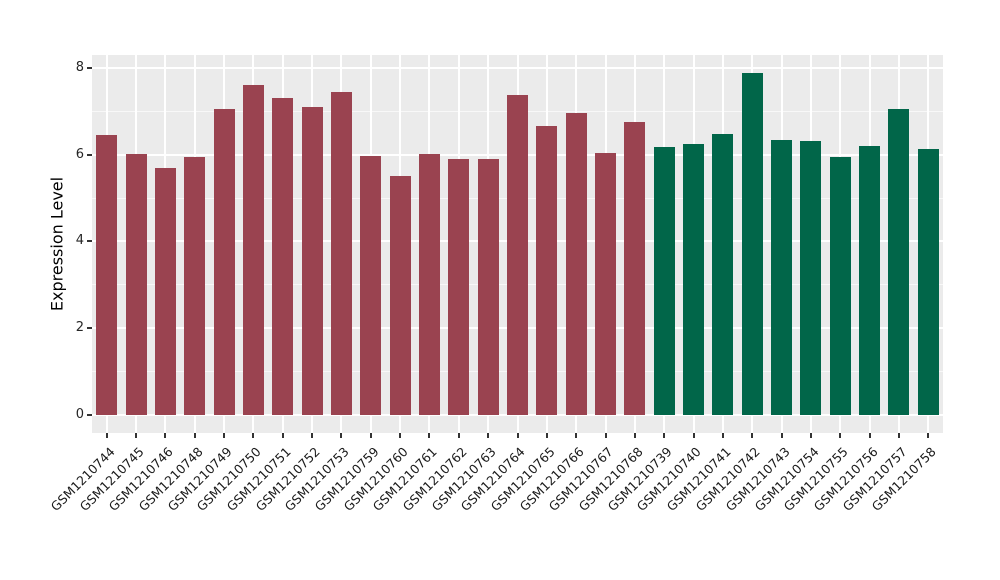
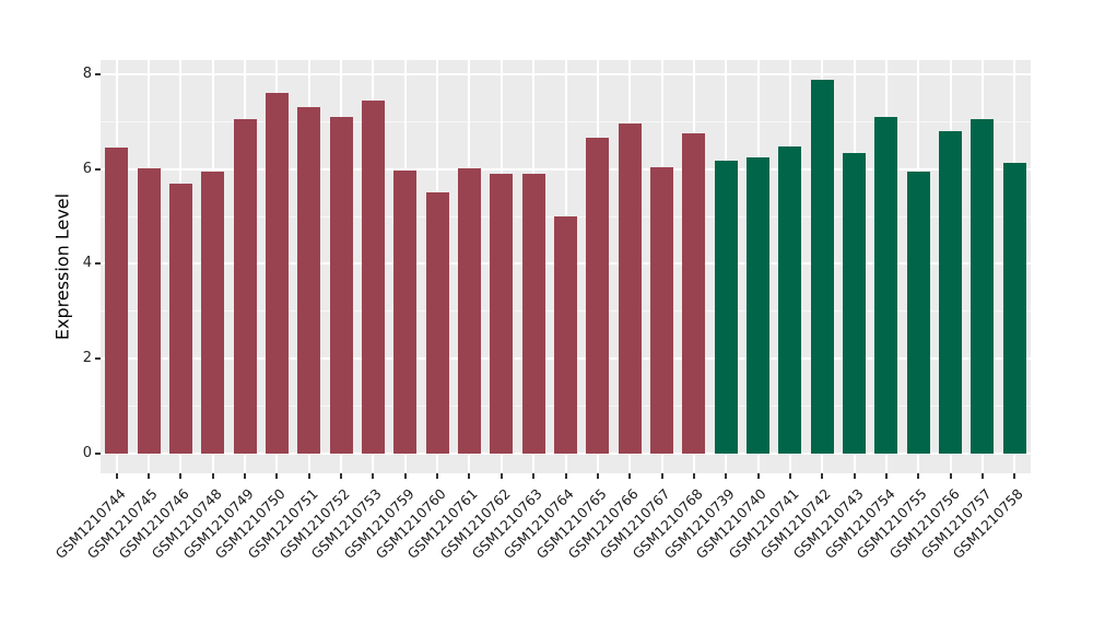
GSM1210764: 7.4 -> 5.0
GSM1210754: 6.3 -> 7.1
GSM1210756: 6.2 -> 6.8
